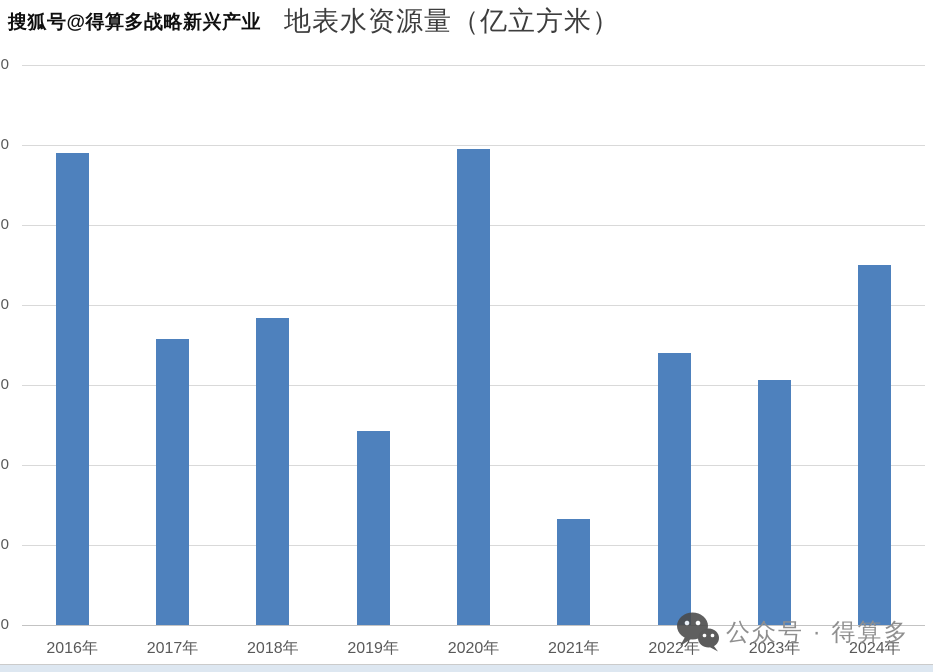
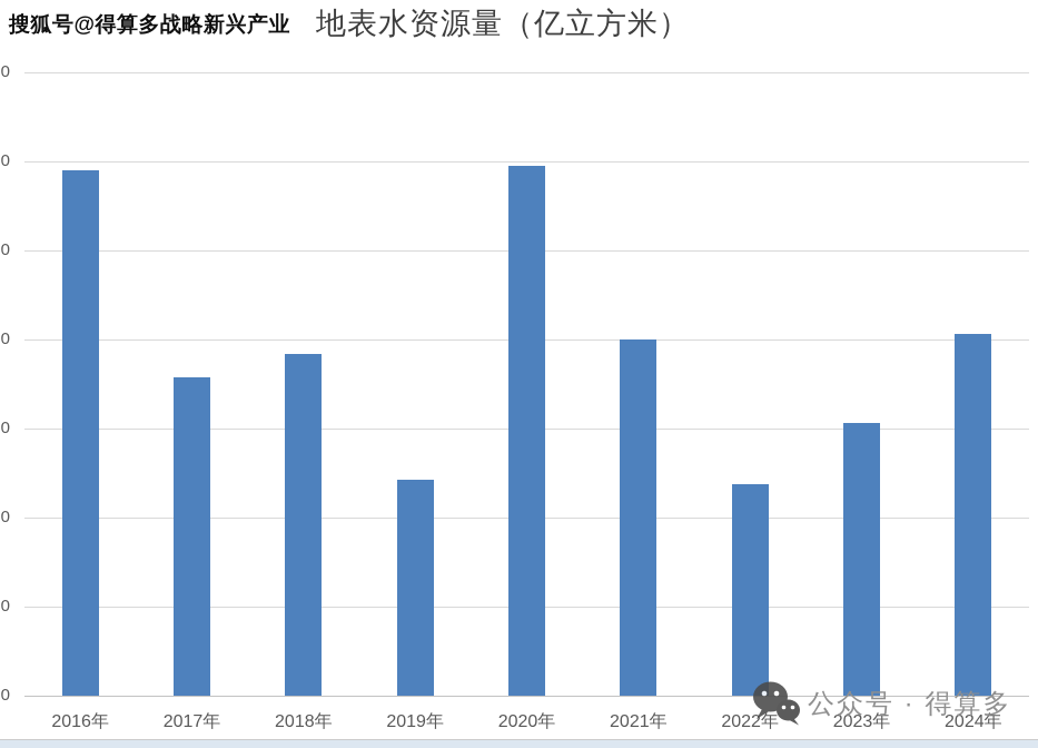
2021年: 6600 -> 20000
2022年: 17000 -> 11900
2024年: 22500 -> 20300
